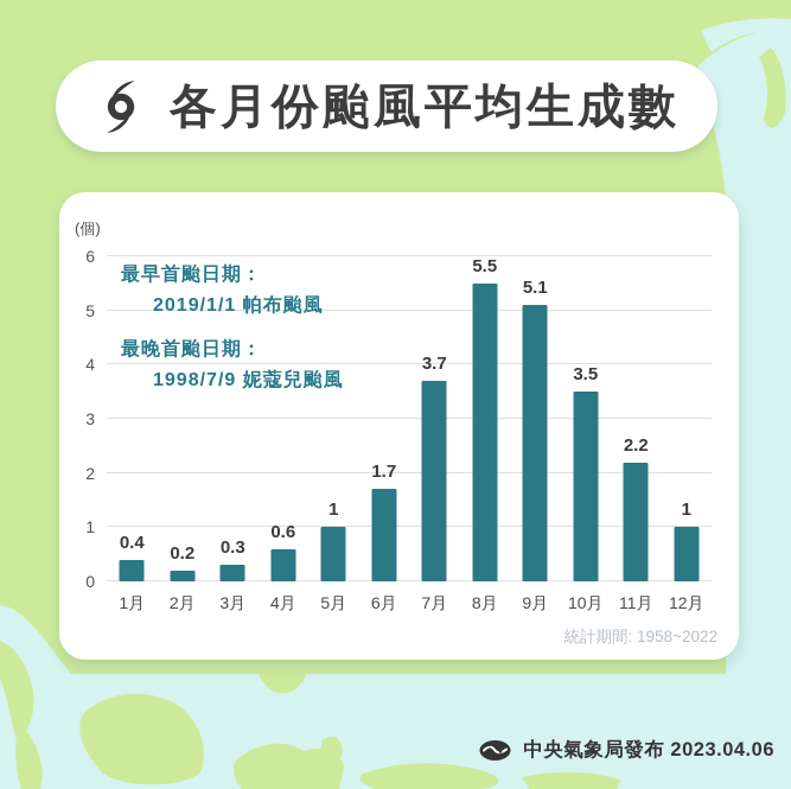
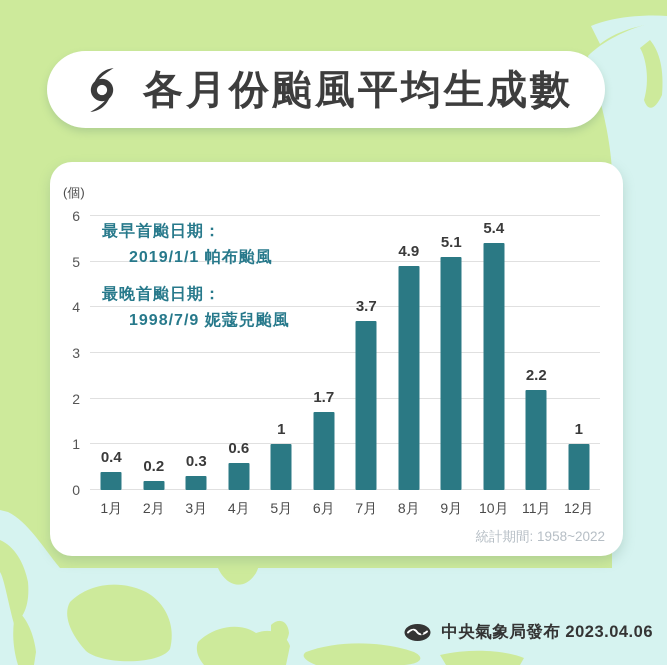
8月: 5.5 -> 4.9
10月: 3.5 -> 5.4
